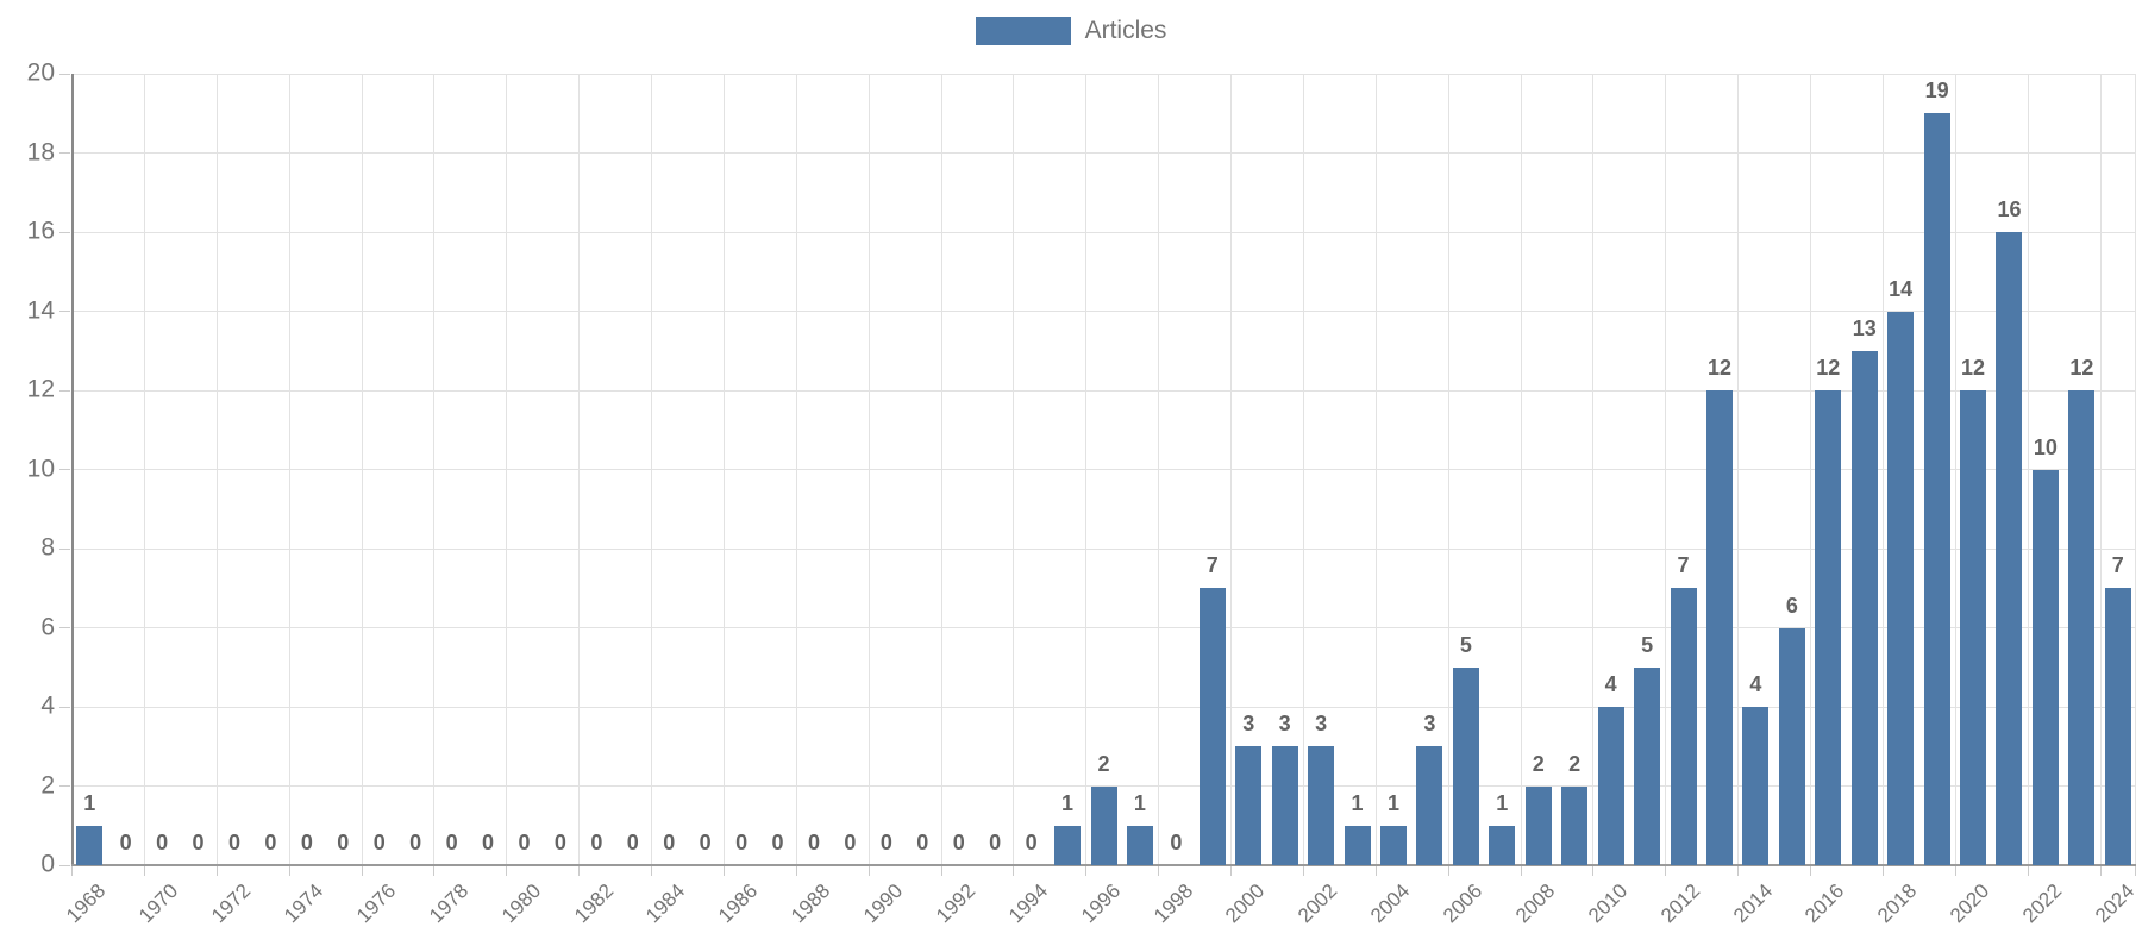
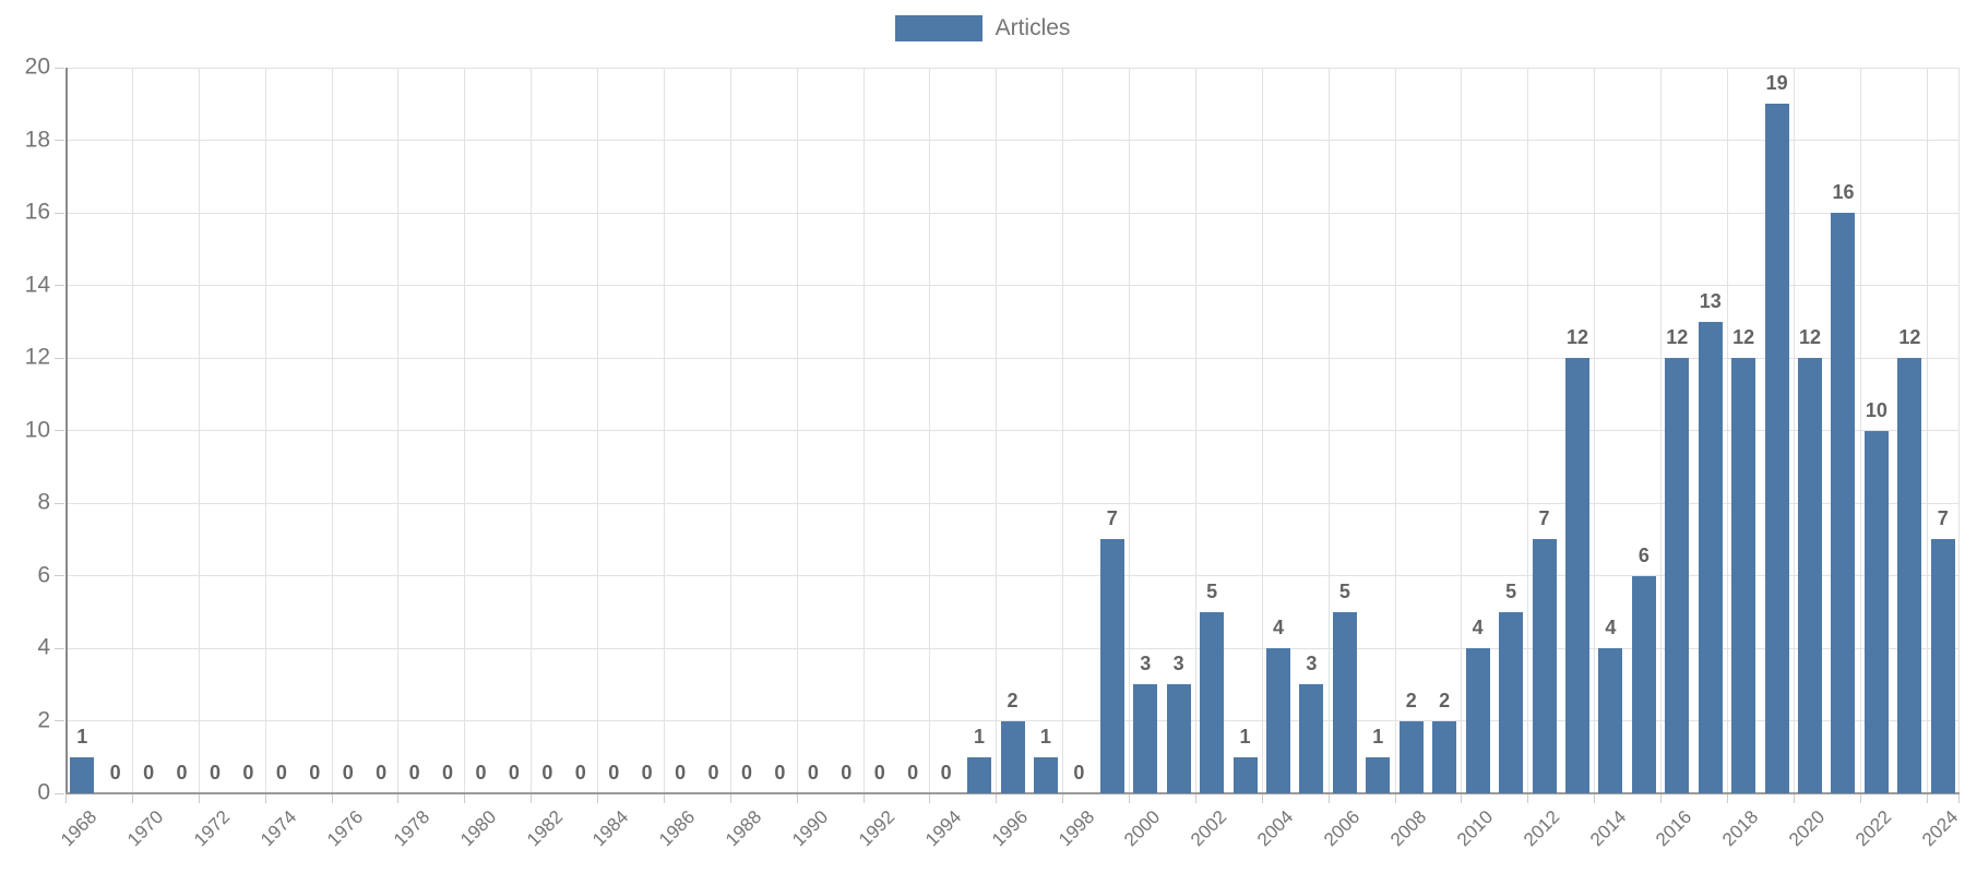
2002: 3 -> 5
2004: 1 -> 4
2018: 14 -> 12
